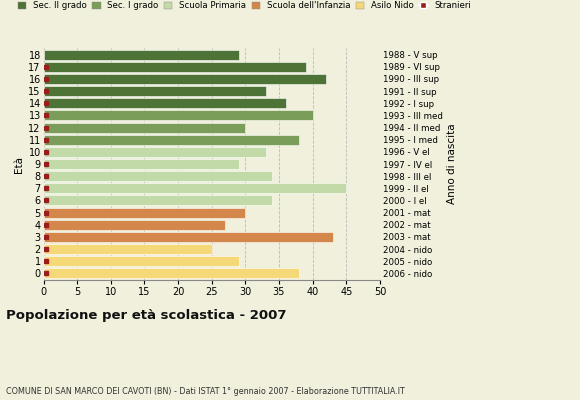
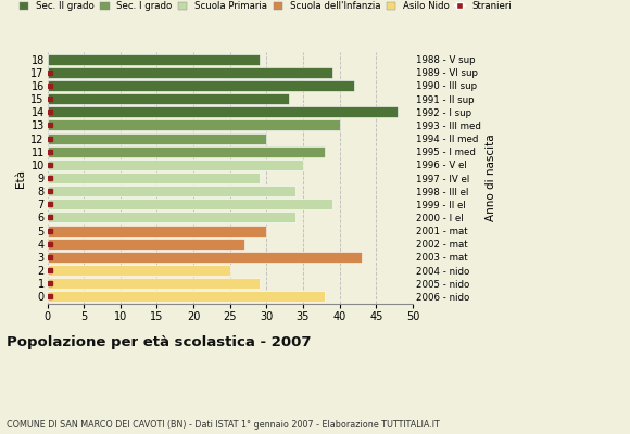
14: 36 -> 48
10: 33 -> 35
7: 45 -> 39
